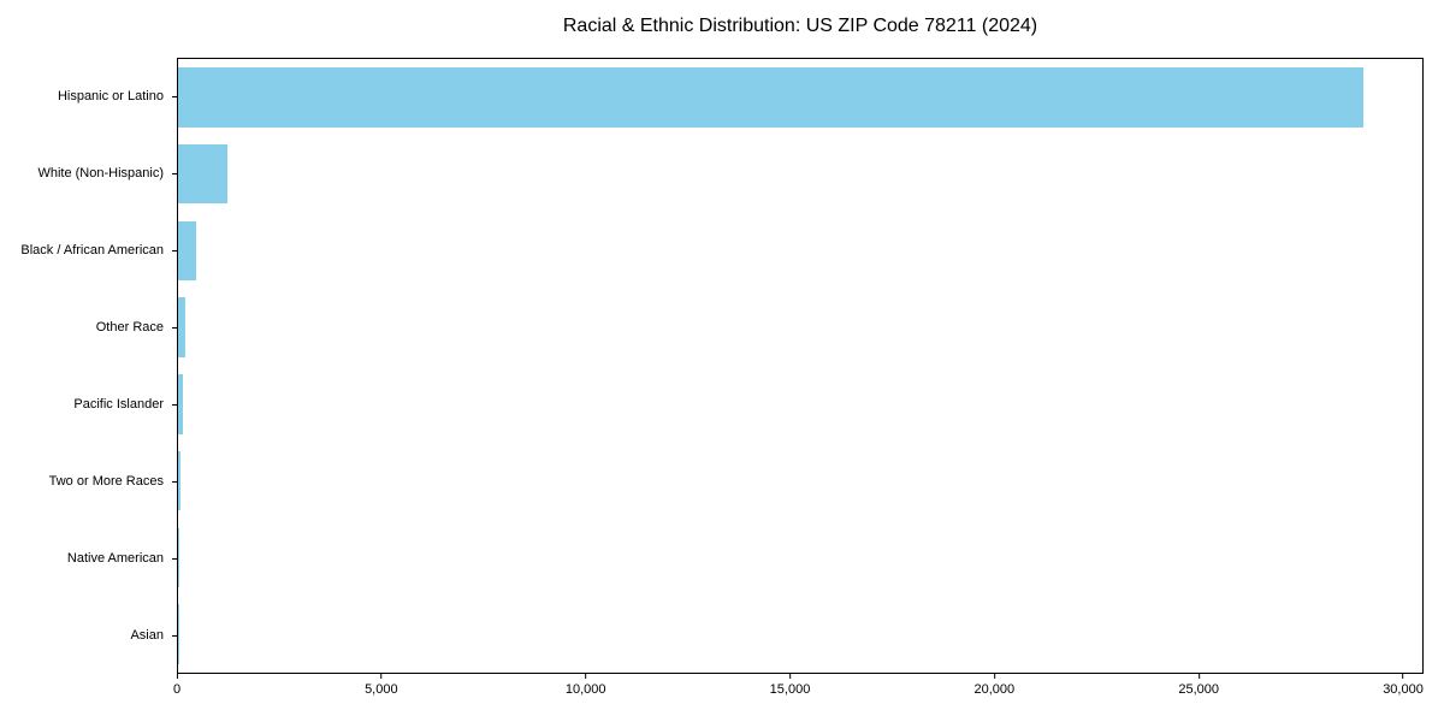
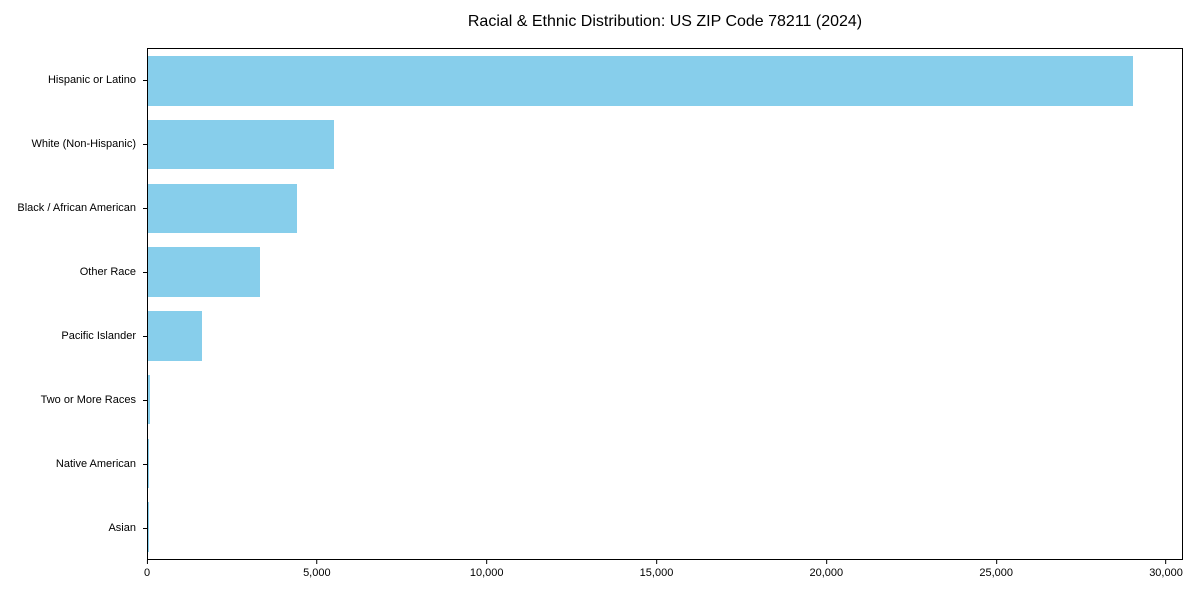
White (Non-Hispanic): 1200 -> 5500
Black / African American: 400 -> 4400
Other Race: 200 -> 3300
Pacific Islander: 100 -> 1600
